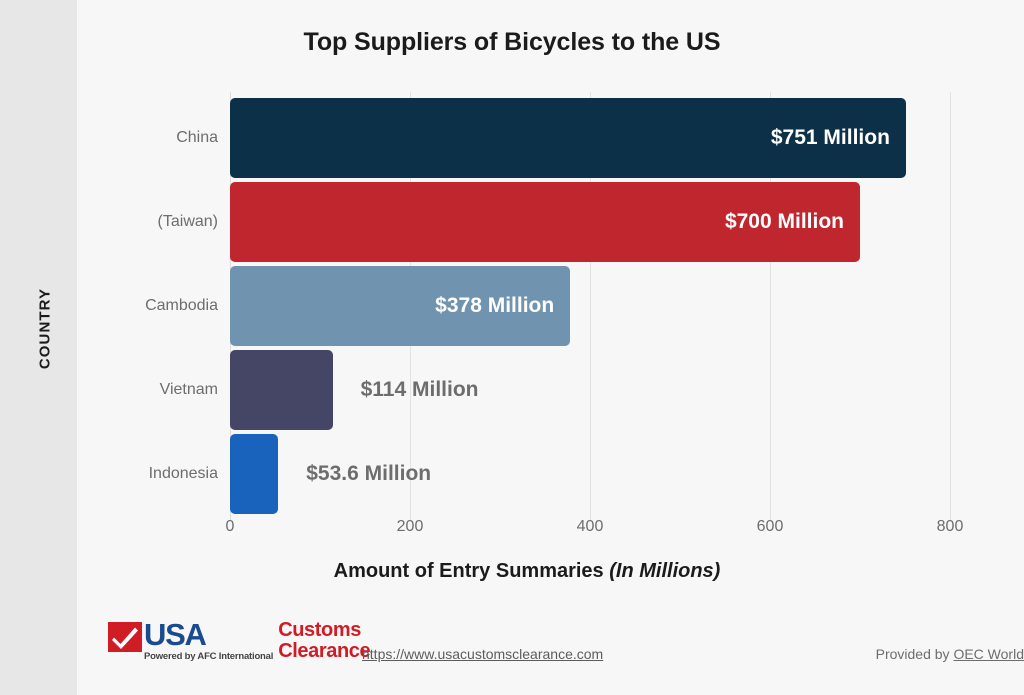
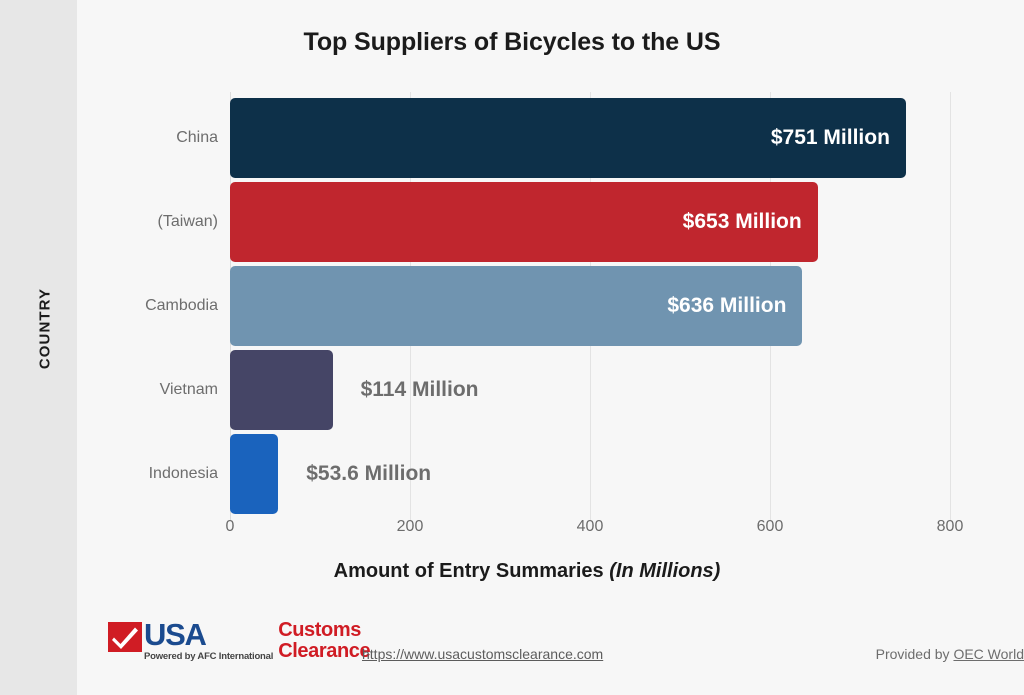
(Taiwan): $700 -> $653
Cambodia: $378 -> $636
